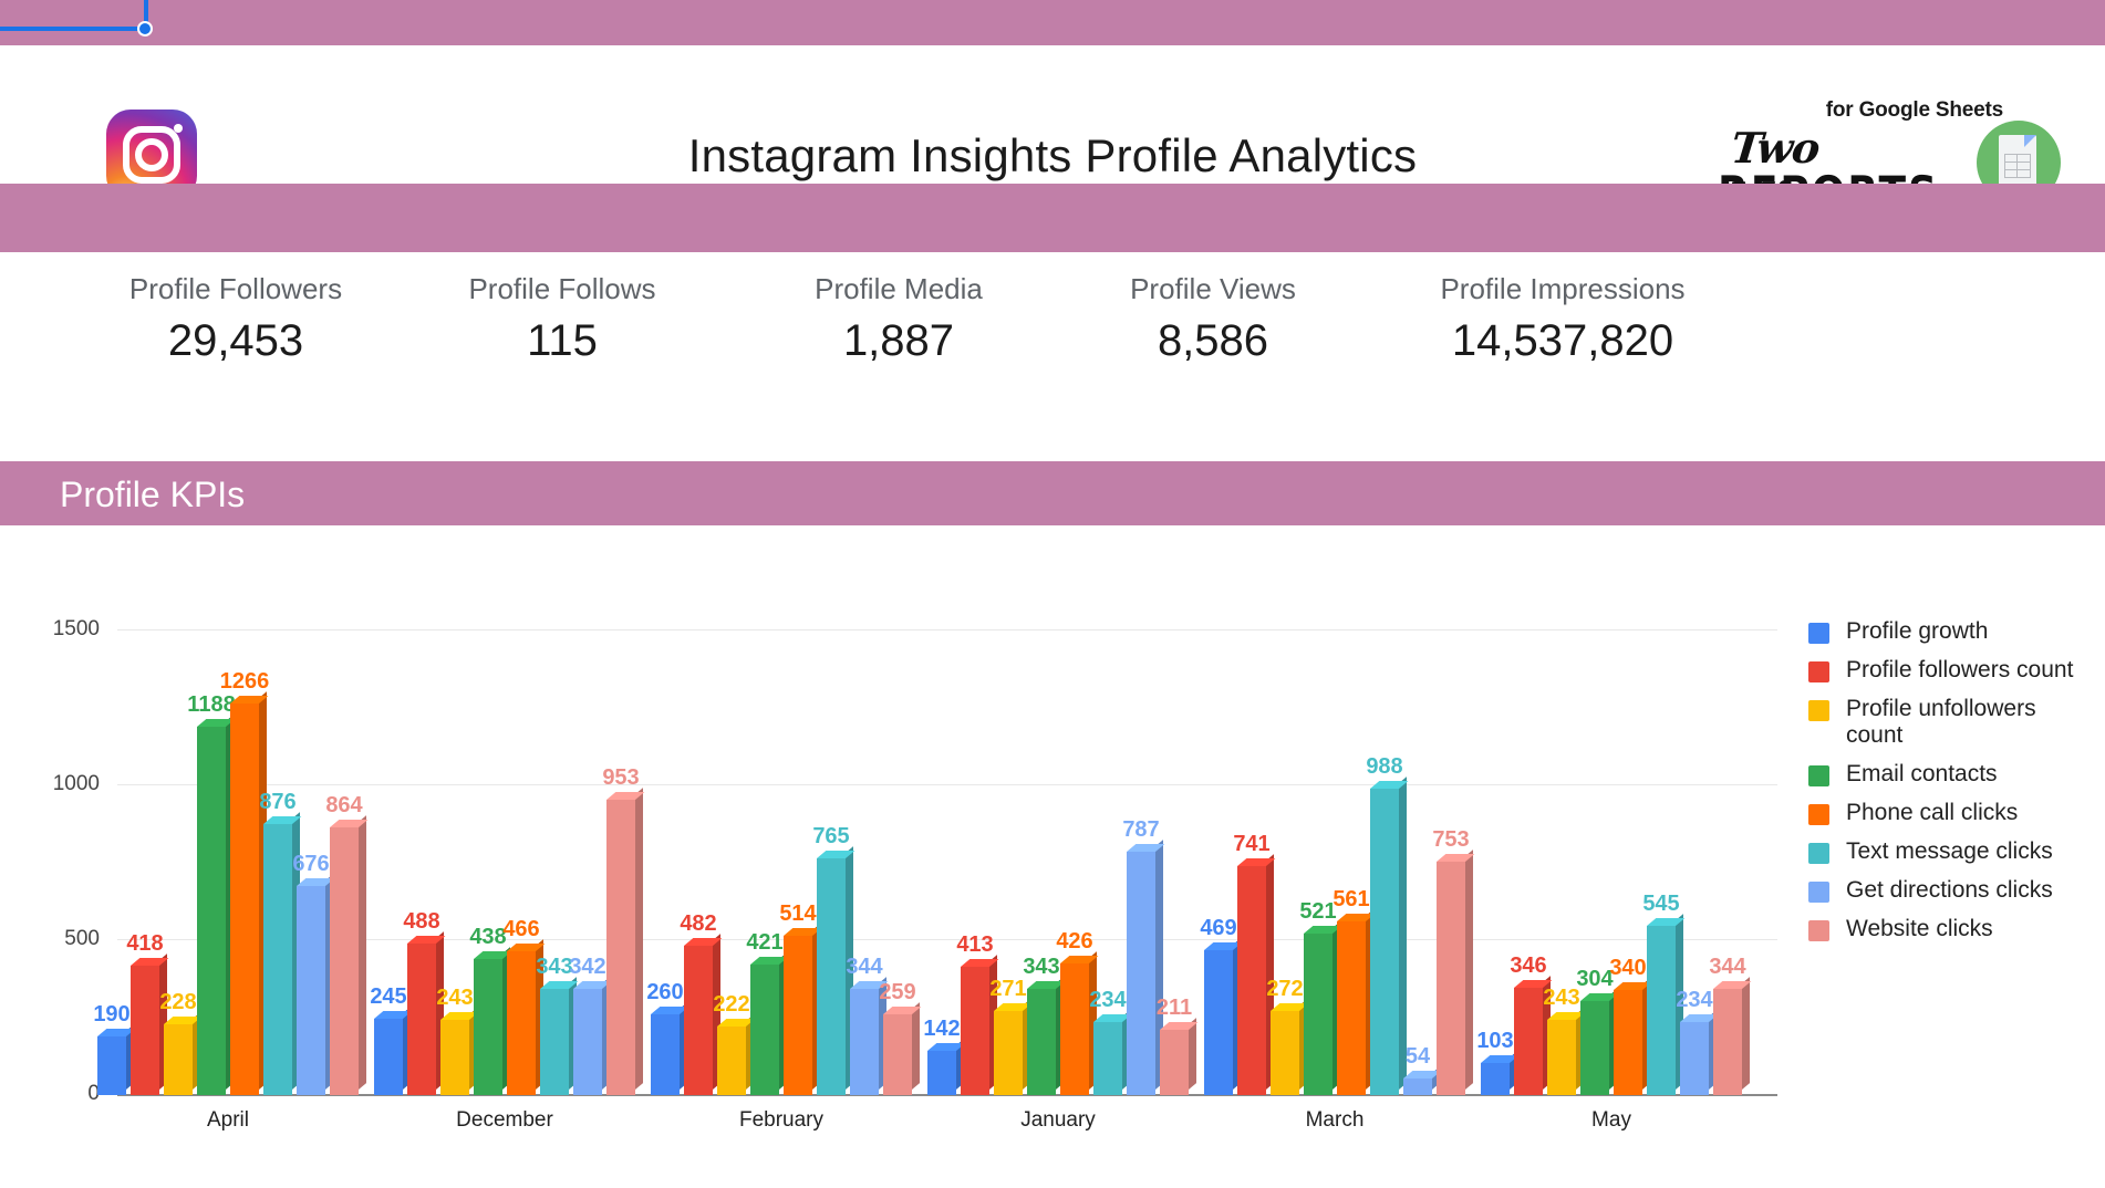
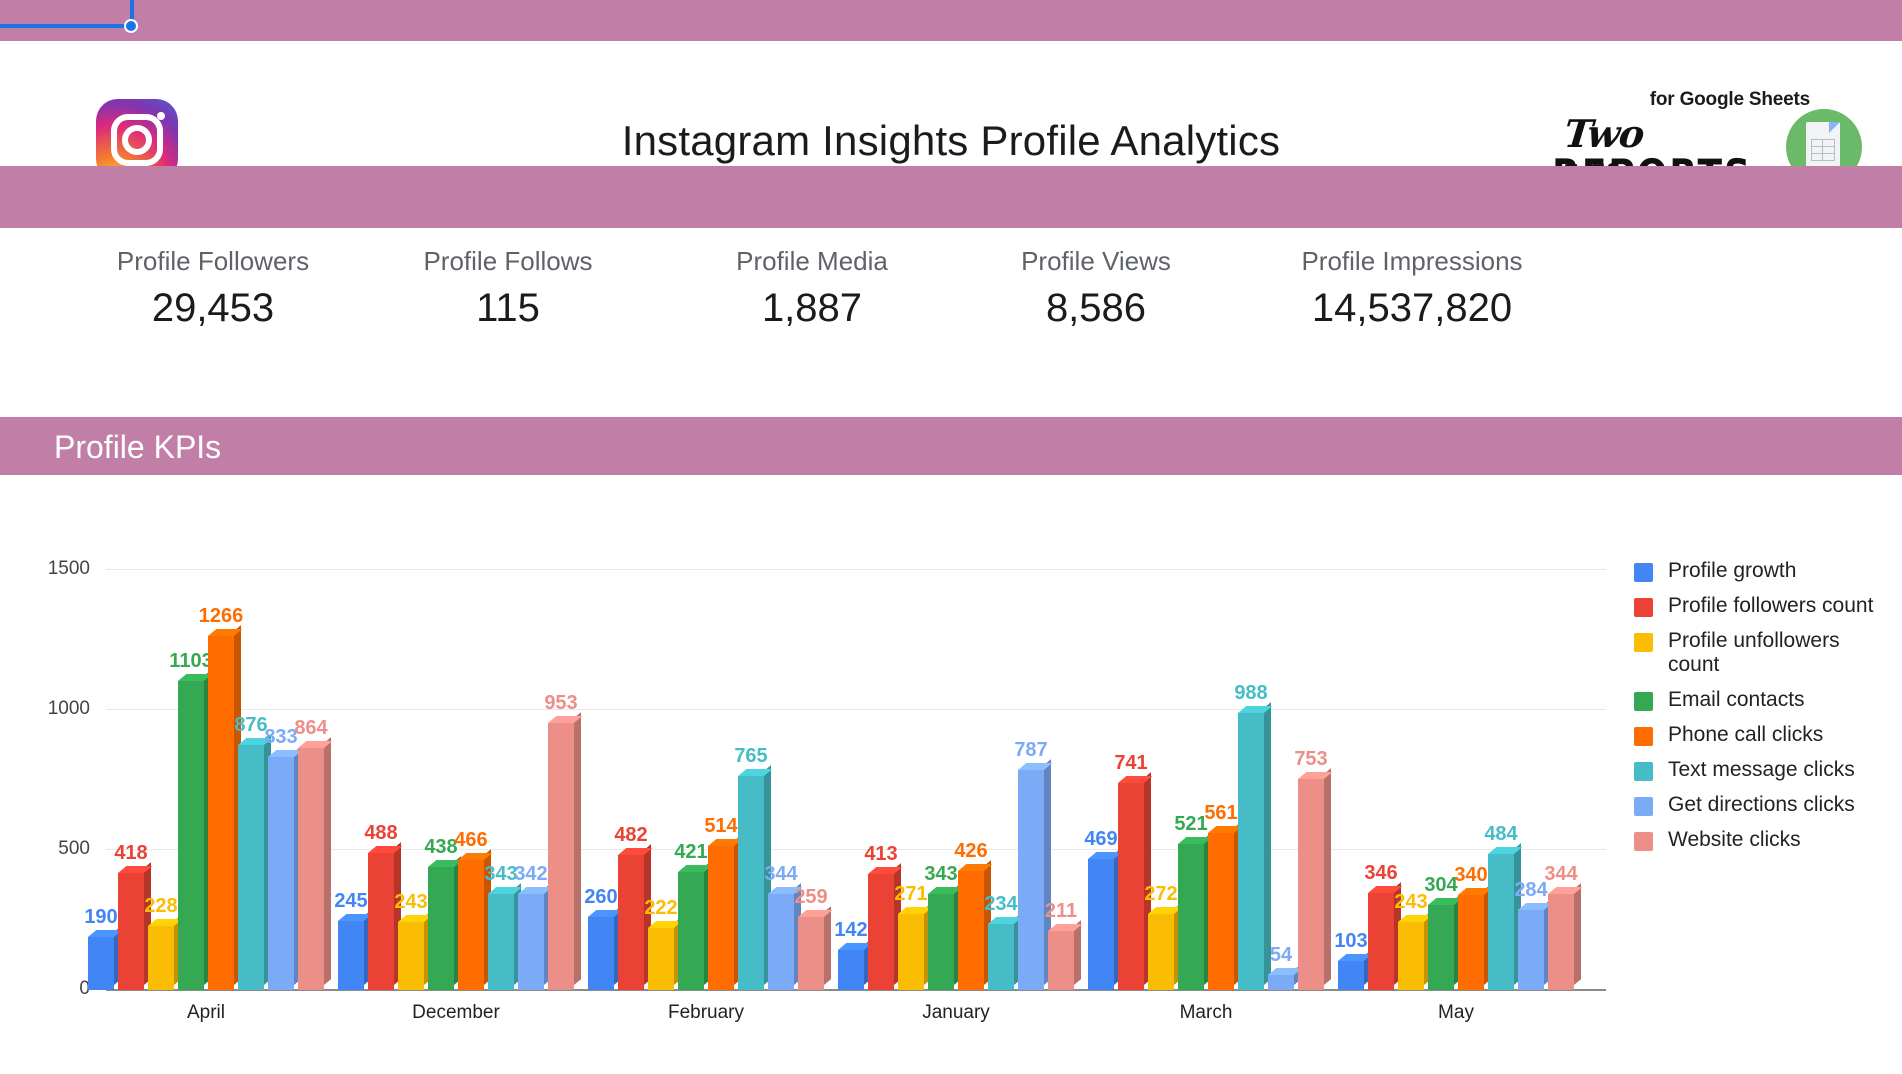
Email contacts/April: 1188 -> 1103
Get directions clicks/April: 676 -> 833
Text message clicks/May: 545 -> 484
Get directions clicks/May: 234 -> 284
